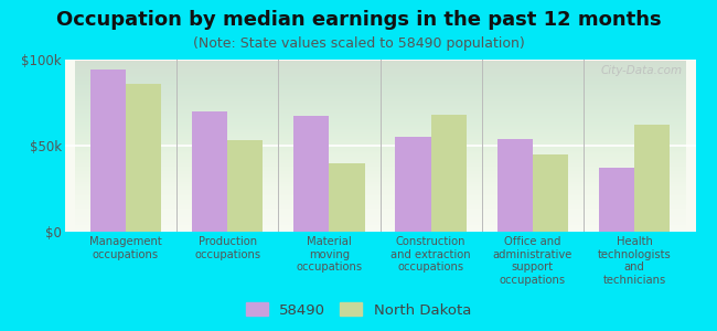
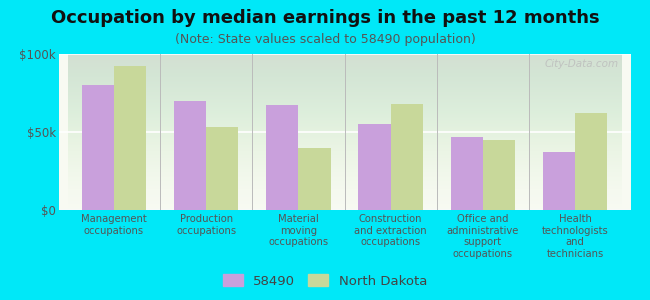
58490/Management occupations: $94k -> $80k
North Dakota/Management occupations: $86k -> $92k
58490/Office and administrative support occupations: $54k -> $47k
